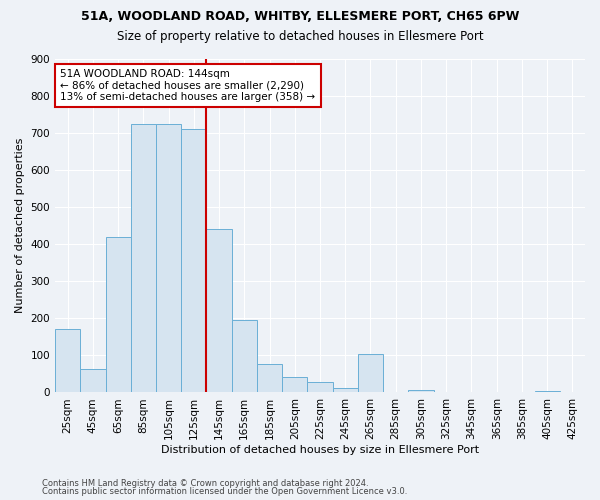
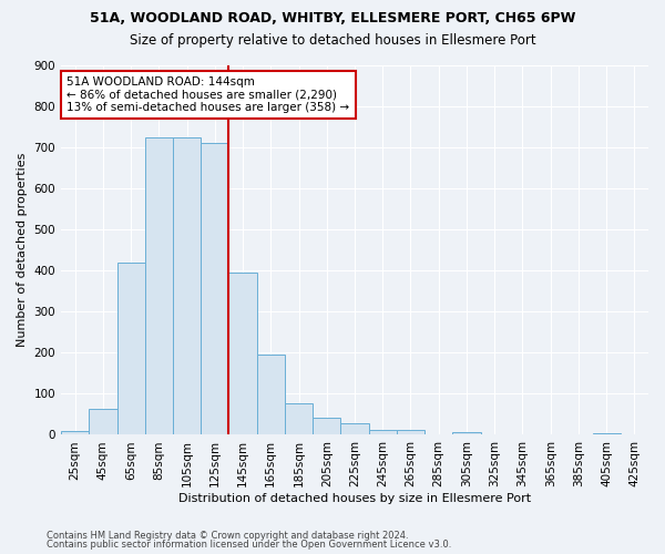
25sqm: 170 -> 10
145sqm: 440 -> 395
265sqm: 105 -> 11
